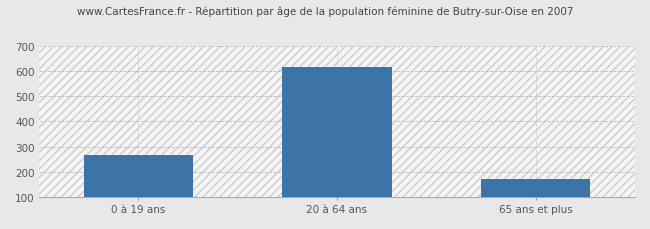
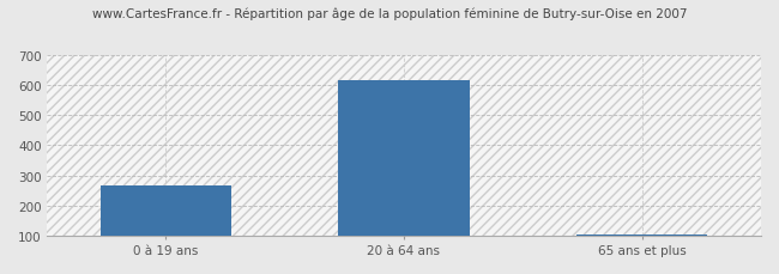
65 ans et plus: 170 -> 105
